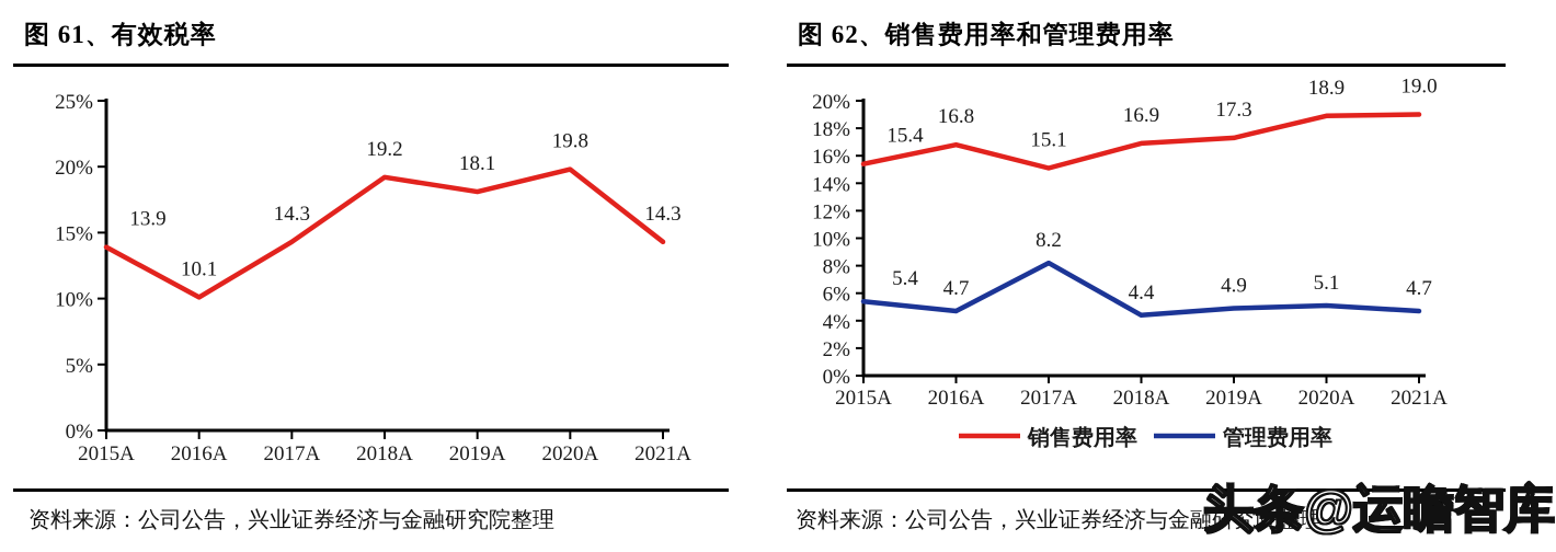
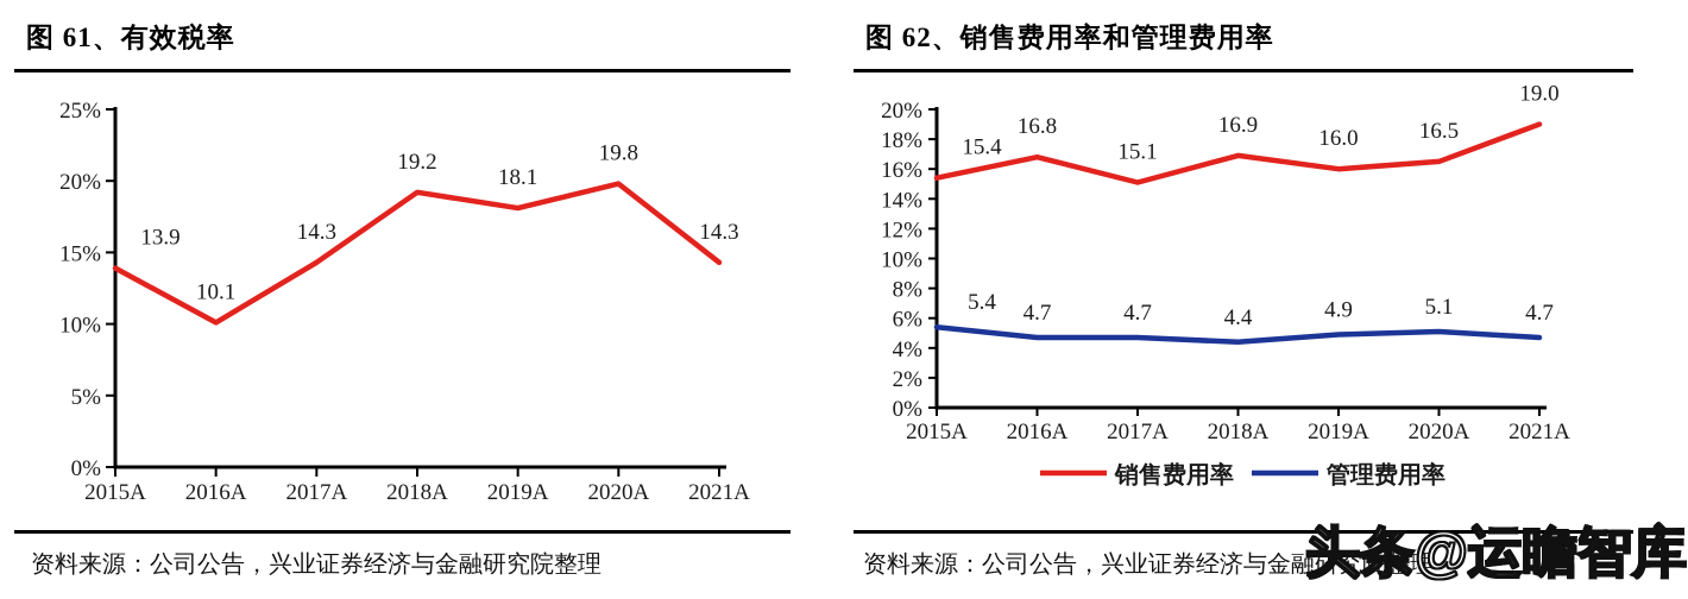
图 62、销售费用率和管理费用率/管理费用率/2017A: 8.2 -> 4.7
图 62、销售费用率和管理费用率/销售费用率/2019A: 17.3 -> 16.0
图 62、销售费用率和管理费用率/销售费用率/2020A: 18.9 -> 16.5
